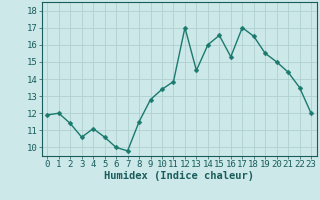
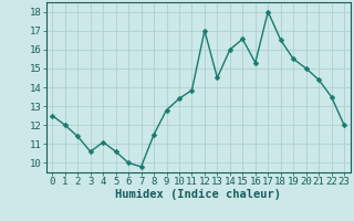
0: 11.9 -> 12.5
17: 17.0 -> 18.0
